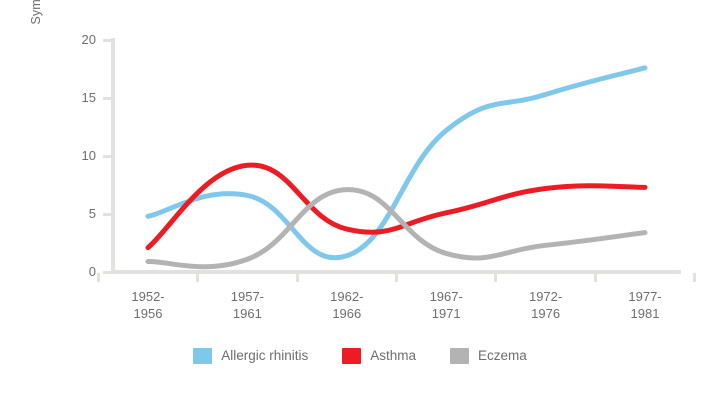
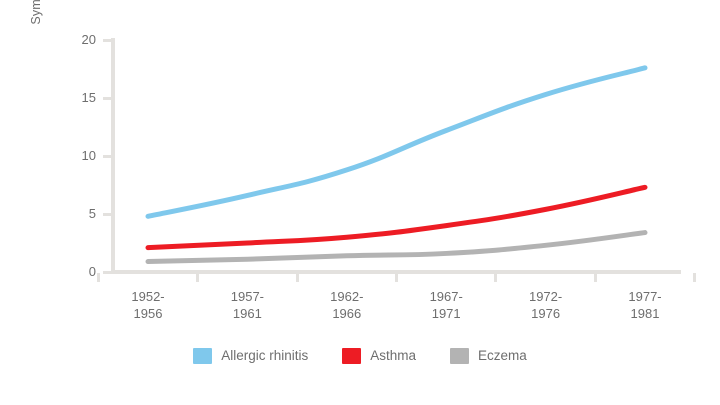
Asthma/1957-1961: 9.2 -> 2.5
Allergic rhinitis/1962-1966: 1.4 -> 8.8
Asthma/1962-1966: 3.7 -> 3.0
Eczema/1962-1966: 7.1 -> 1.4
Asthma/1967-1971: 5.1 -> 4.0
Asthma/1972-1976: 7.2 -> 5.4
